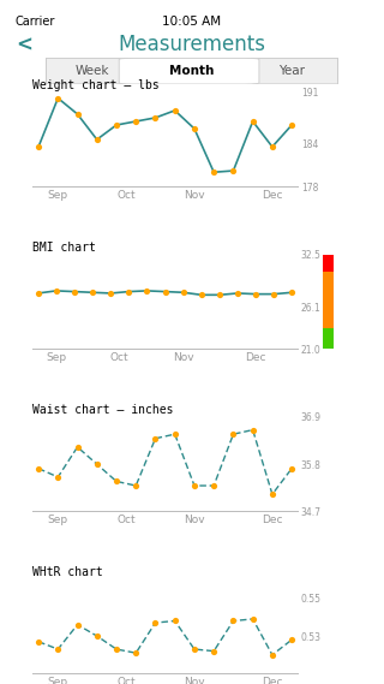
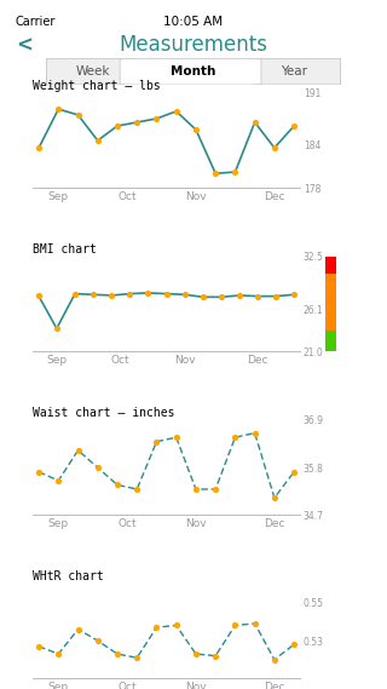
Weight chart – lbs/Sep: 190.2 -> 188.8
BMI chart/Sep: 28.1 -> 23.8
